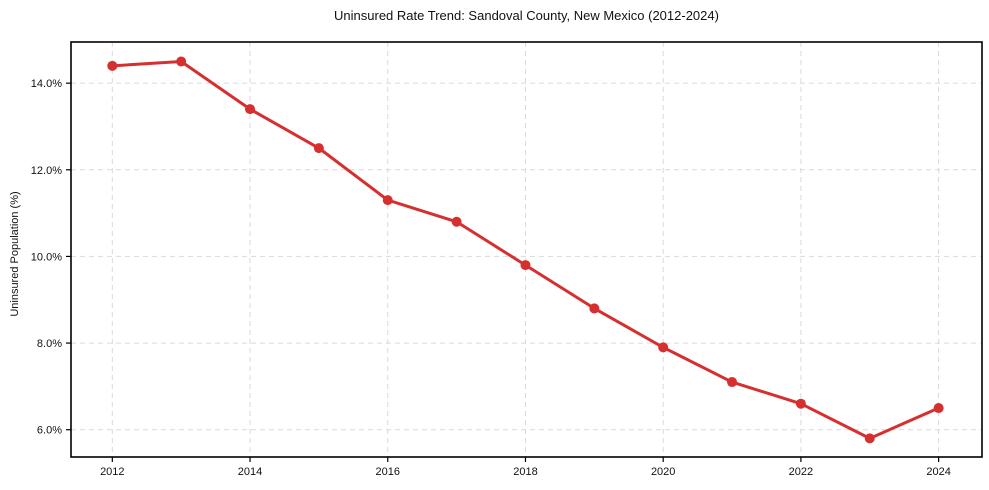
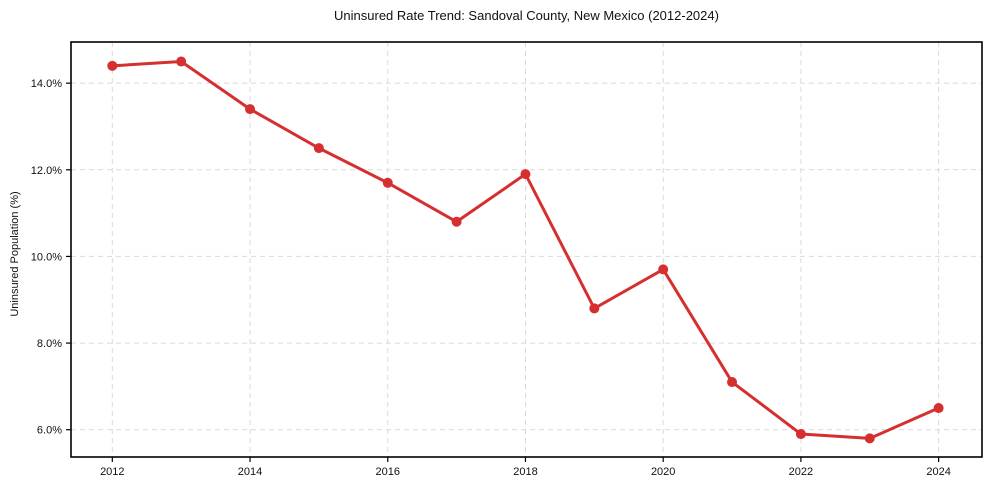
2016: 11.3% -> 11.7%
2018: 9.8% -> 11.9%
2020: 7.9% -> 9.7%
2022: 6.6% -> 5.9%
